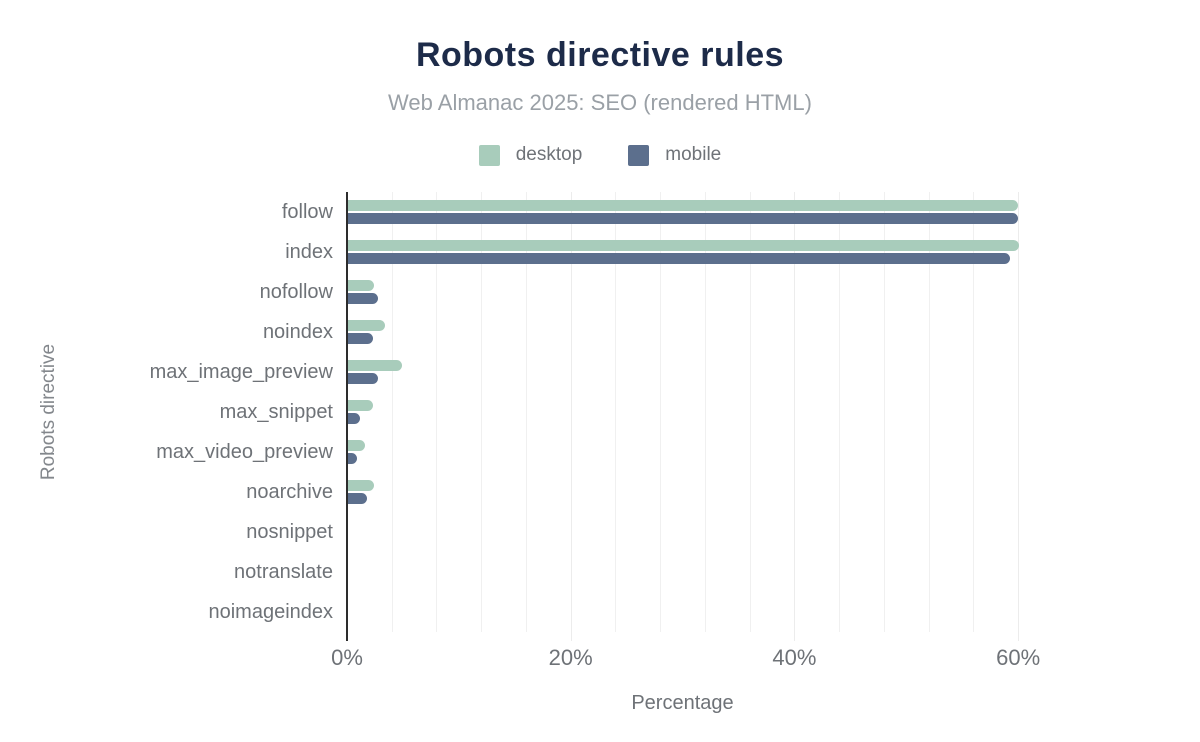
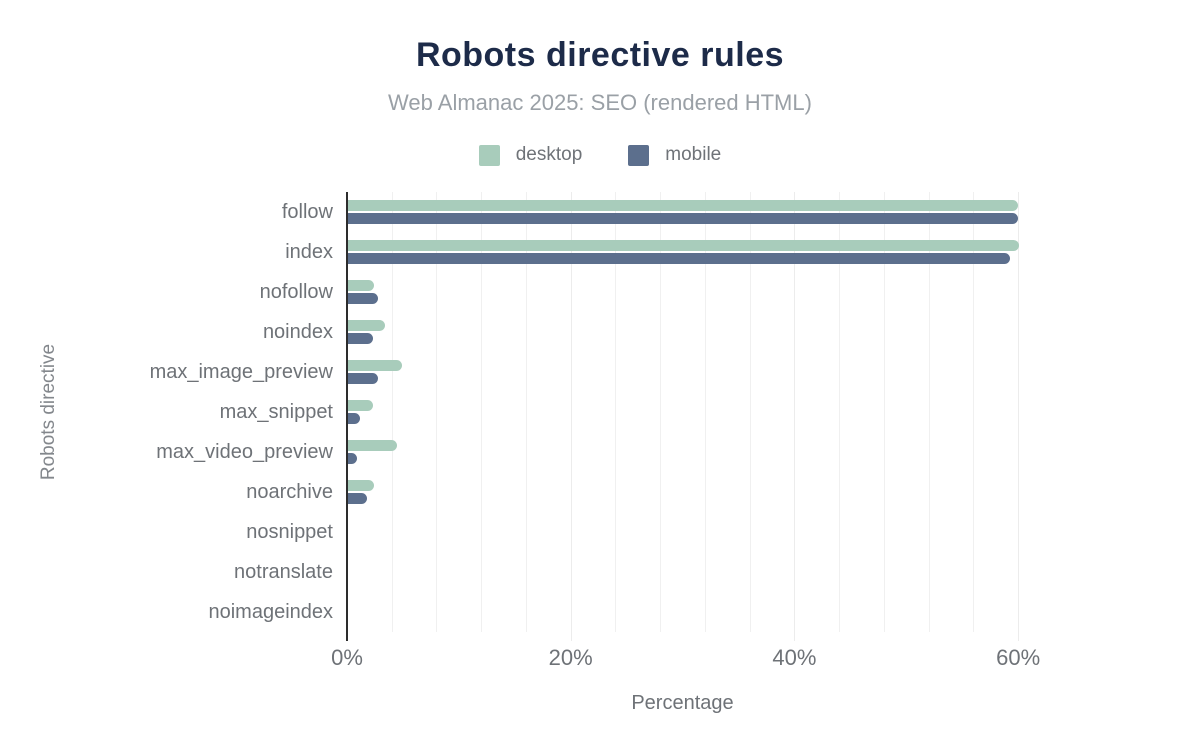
desktop/max_video_preview: 1.6% -> 4.5%
